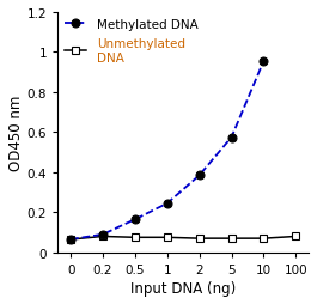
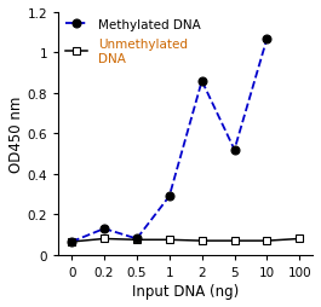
Methylated DNA/0.2: 0.09 -> 0.13
Methylated DNA/0.5: 0.17 -> 0.08
Methylated DNA/1: 0.24 -> 0.29
Methylated DNA/2: 0.39 -> 0.86
Methylated DNA/5: 0.57 -> 0.52
Methylated DNA/10: 0.95 -> 1.07
